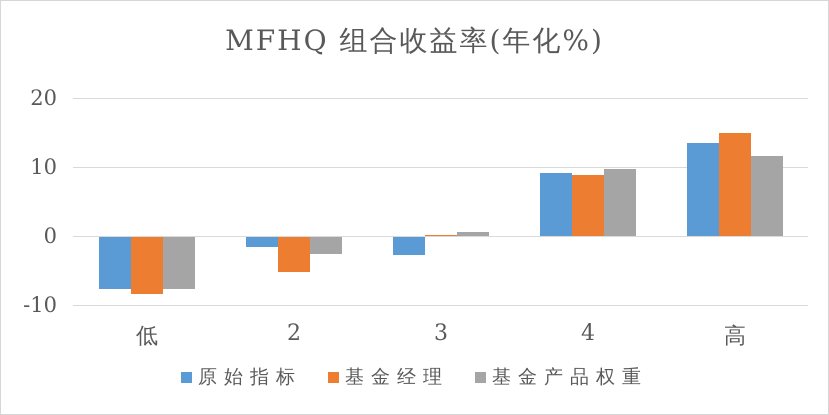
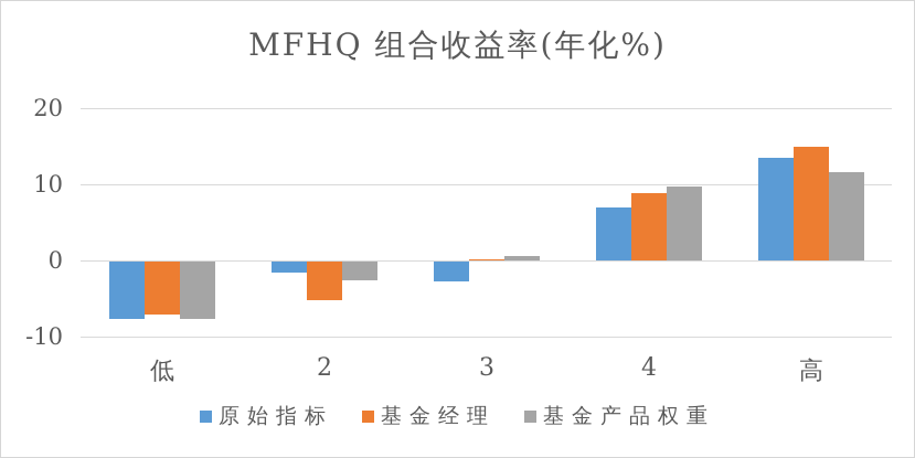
基金经理/低: -8 -> -7
原始指标/4: 9 -> 7
